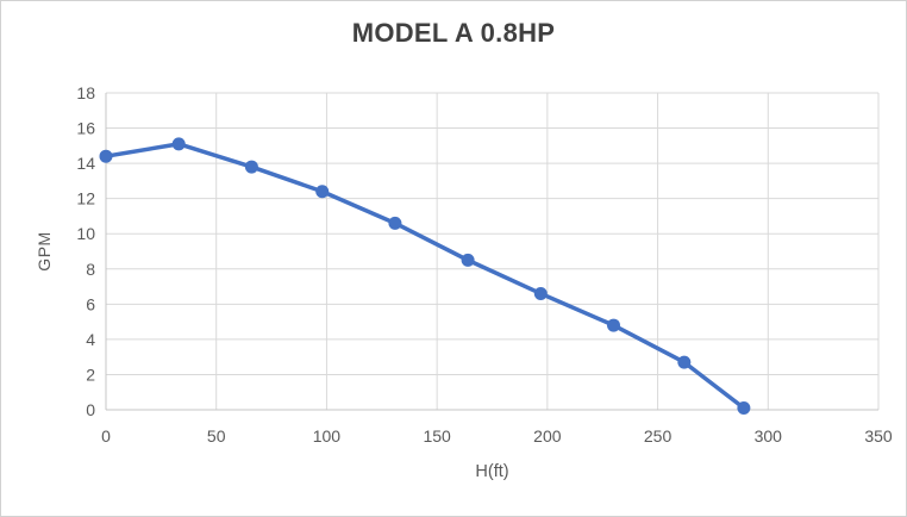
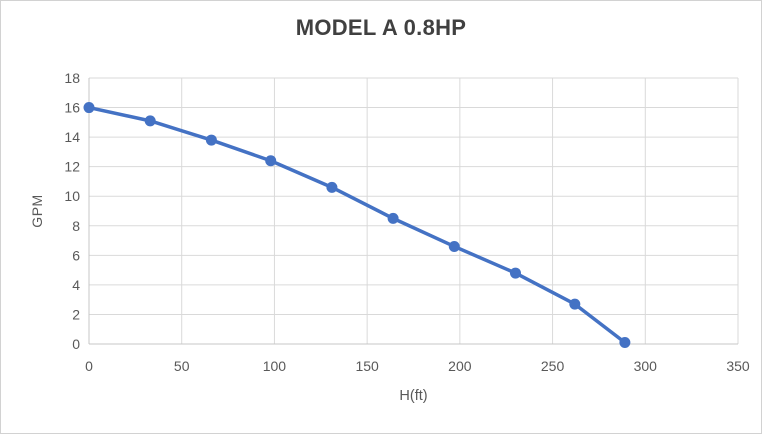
0: 14.4 -> 16.0
